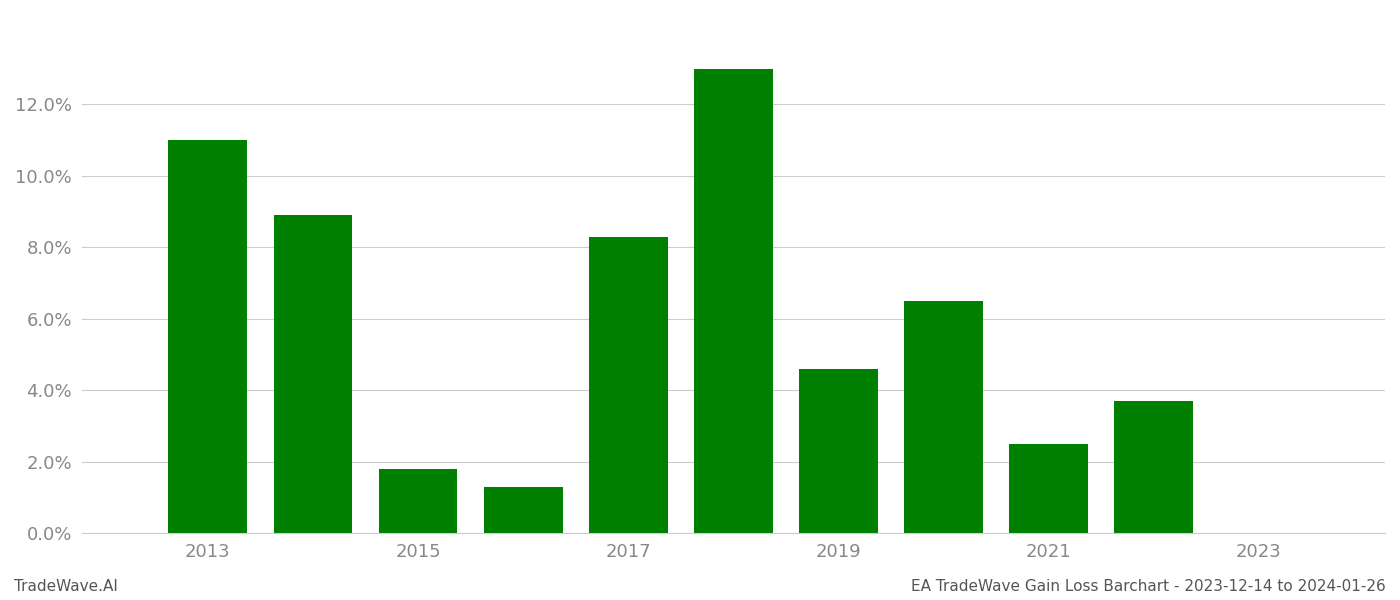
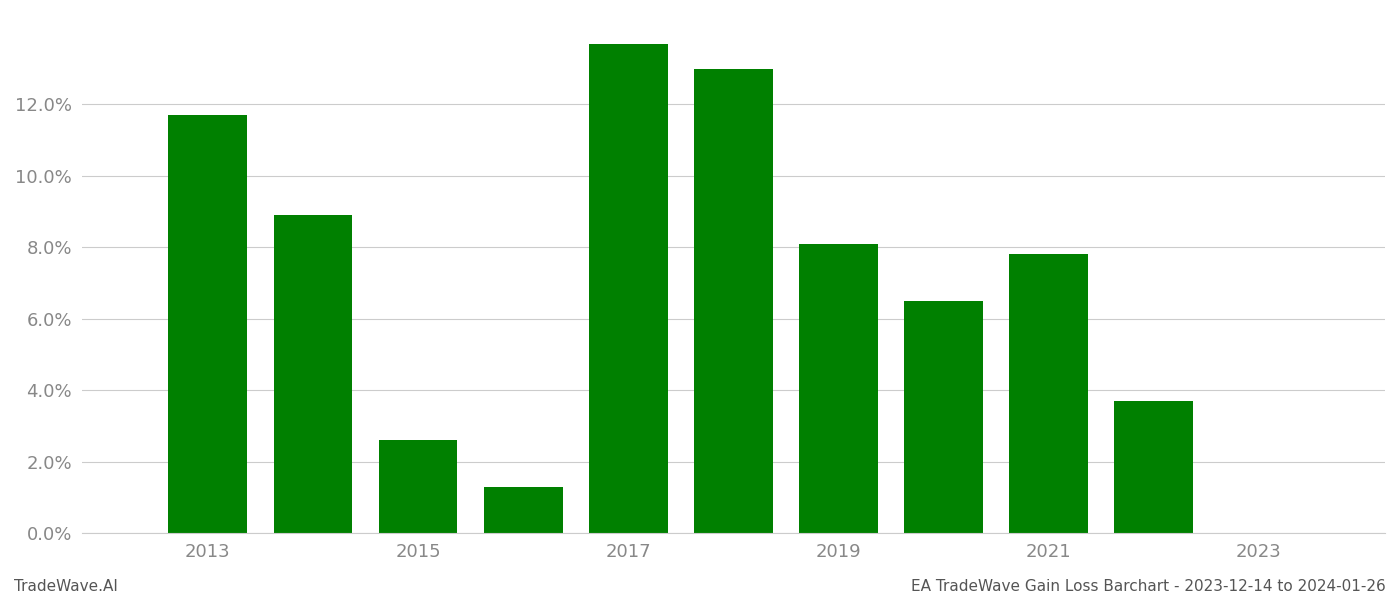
2013: 11.0% -> 11.7%
2015: 1.8% -> 2.6%
2017: 8.3% -> 13.7%
2019: 4.6% -> 8.1%
2021: 2.5% -> 7.8%
